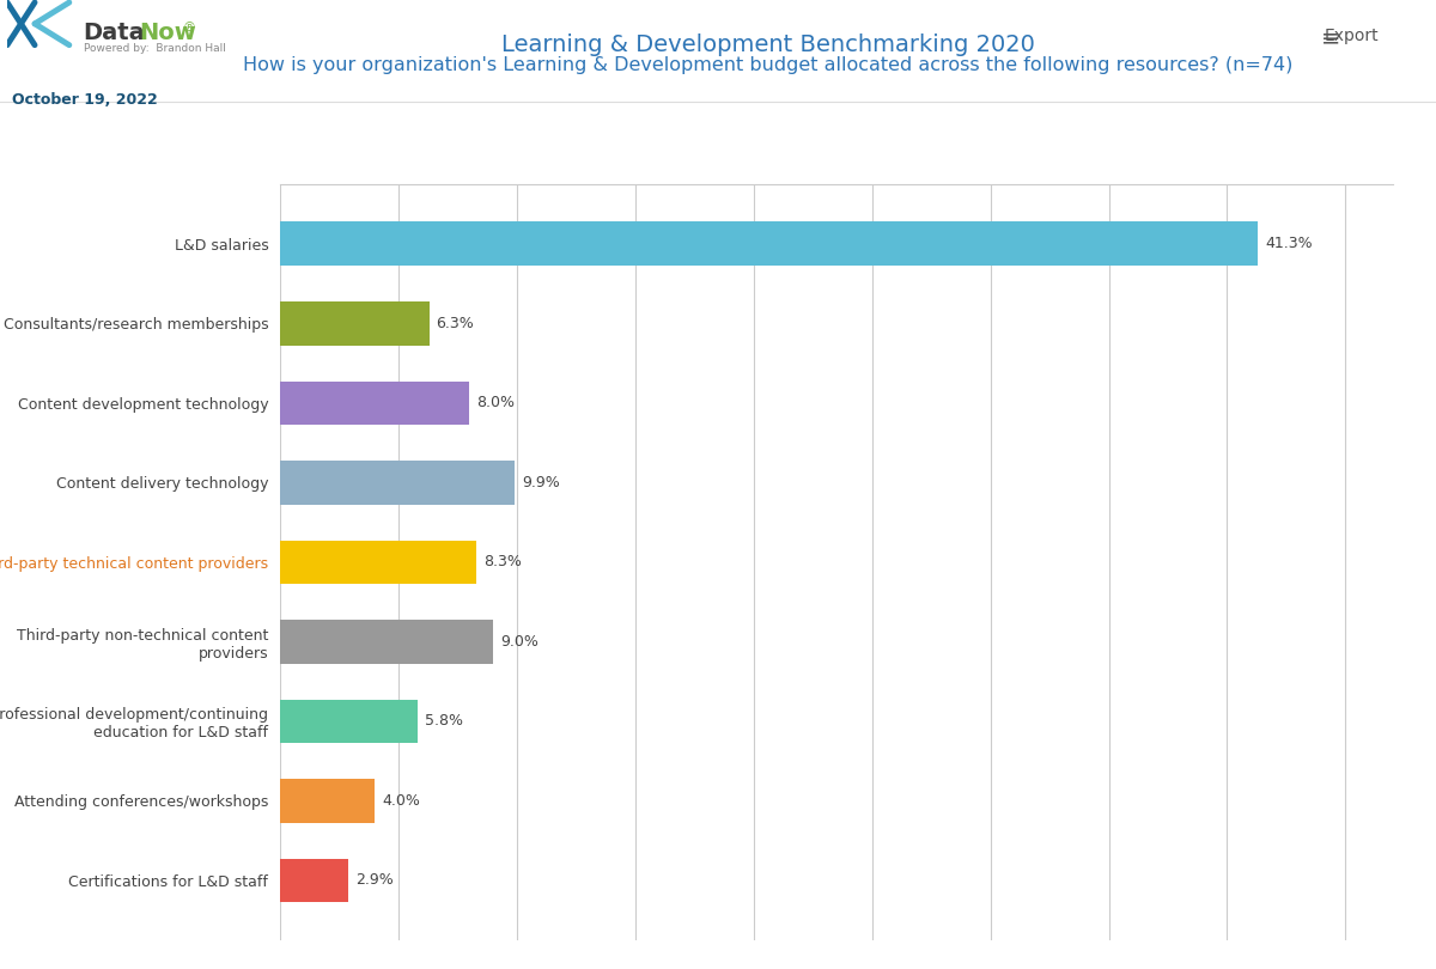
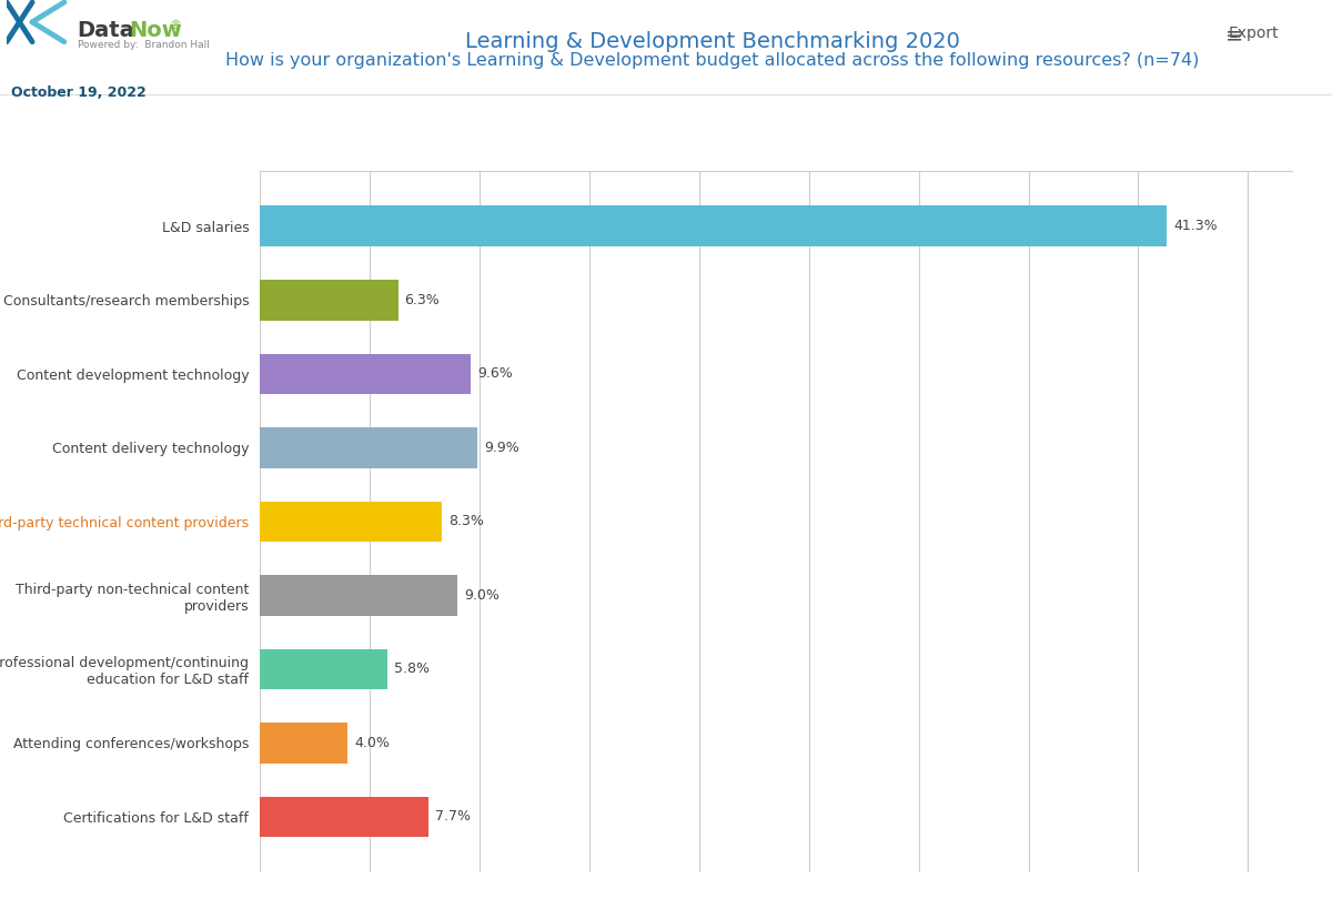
Content development technology: 8.0% -> 9.6%
Certifications for L&D staff: 2.9% -> 7.7%
